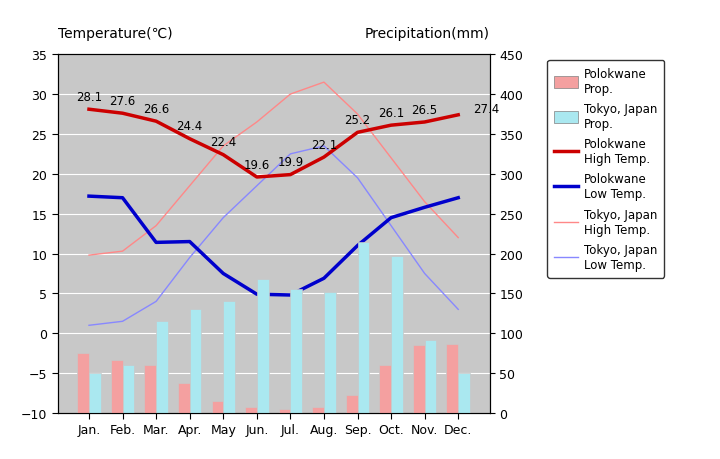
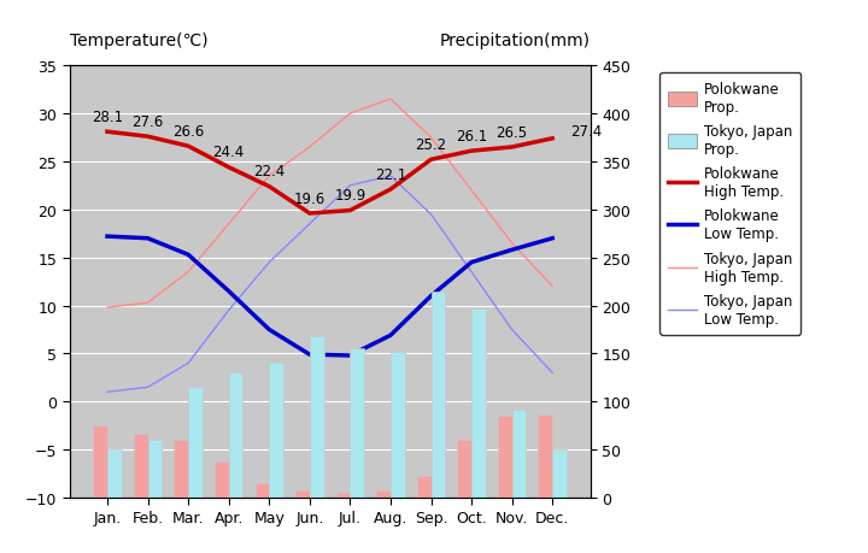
Polokwane Low Temp./Mar.: 11.4 -> 15.3
